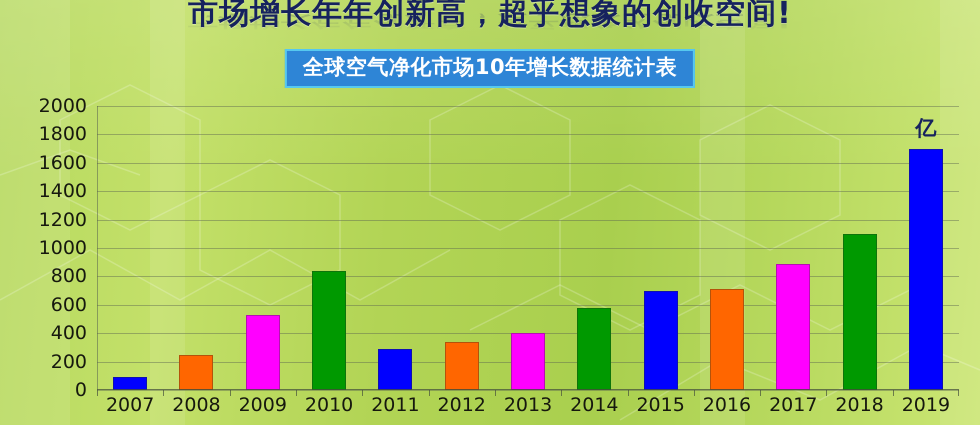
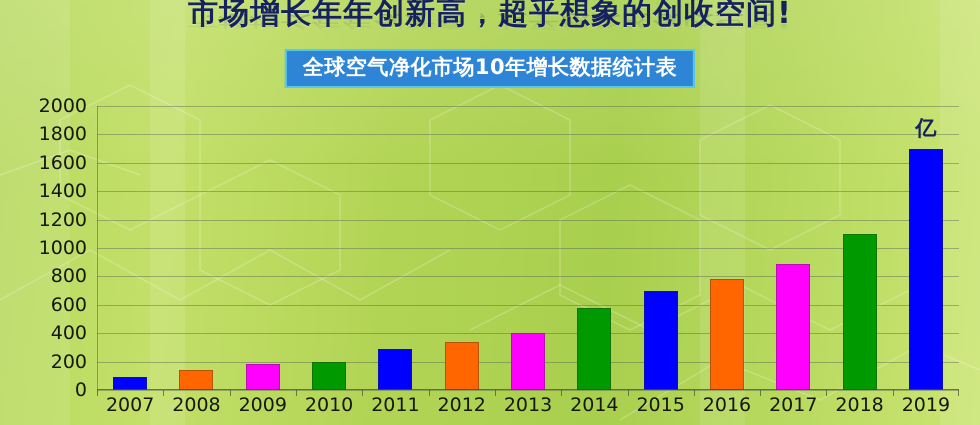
2008: 250 -> 140
2009: 530 -> 180
2010: 840 -> 200
2016: 710 -> 780
